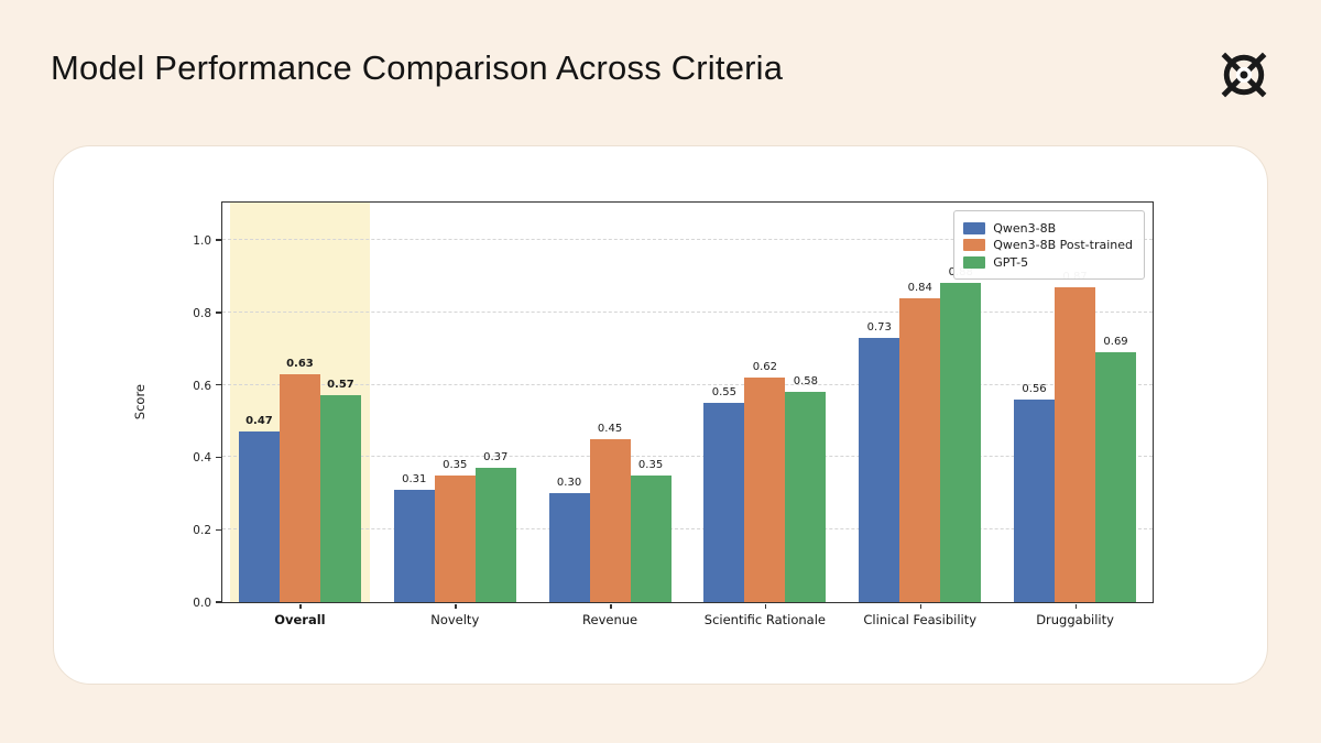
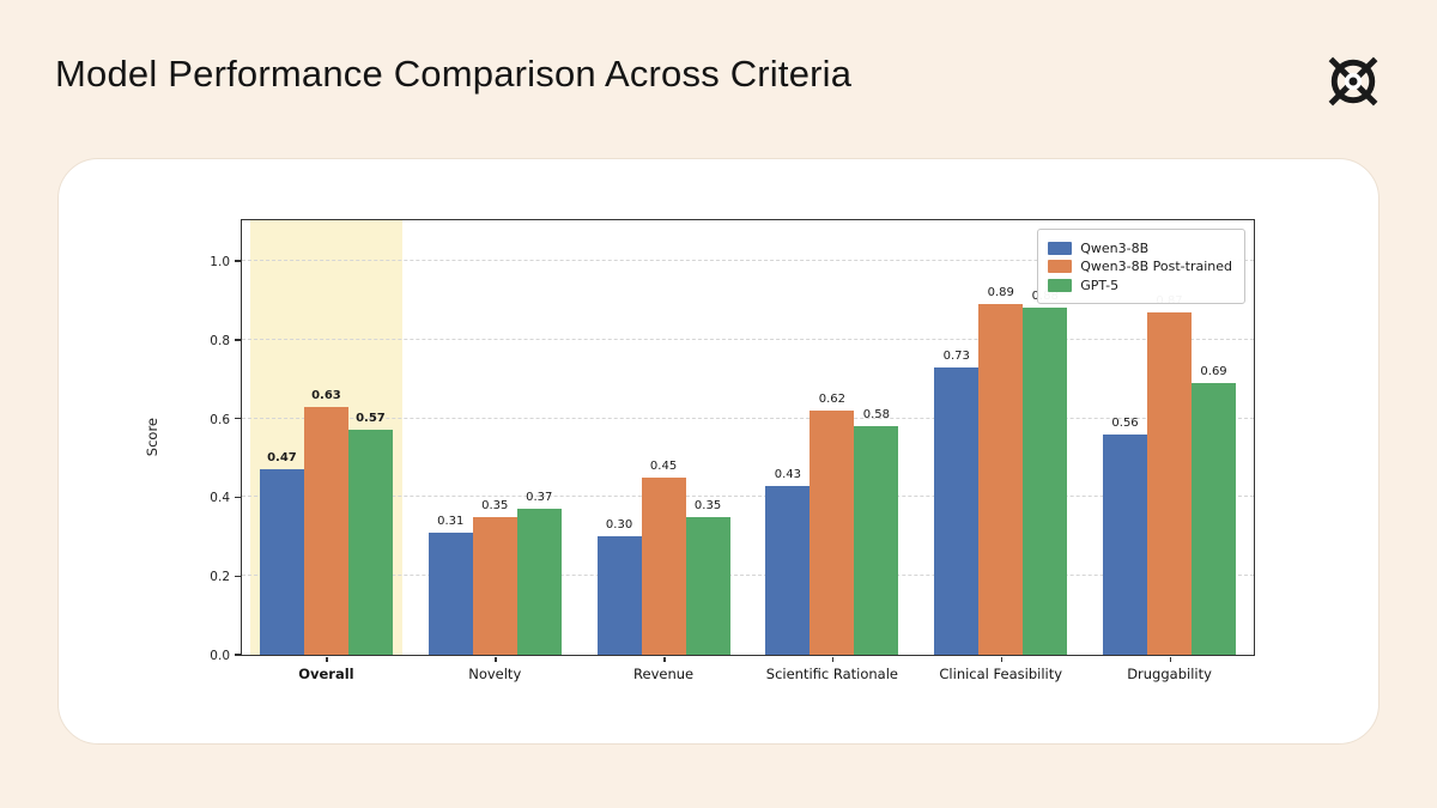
Qwen3-8B/Scientific Rationale: 0.55 -> 0.43
Qwen3-8B Post-trained/Clinical Feasibility: 0.84 -> 0.89
